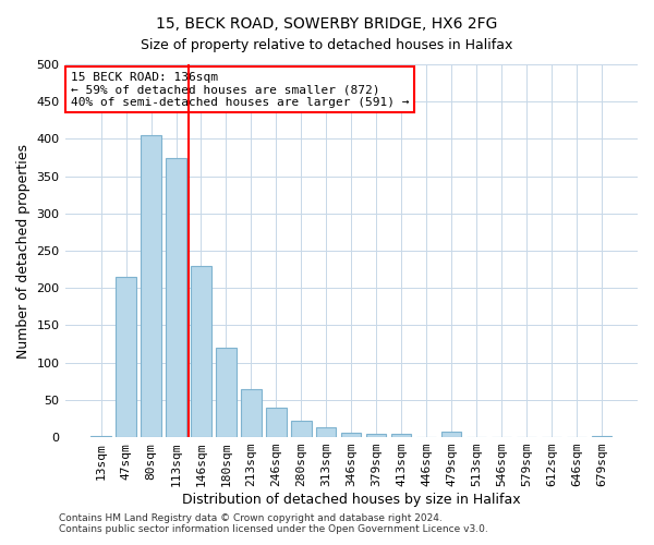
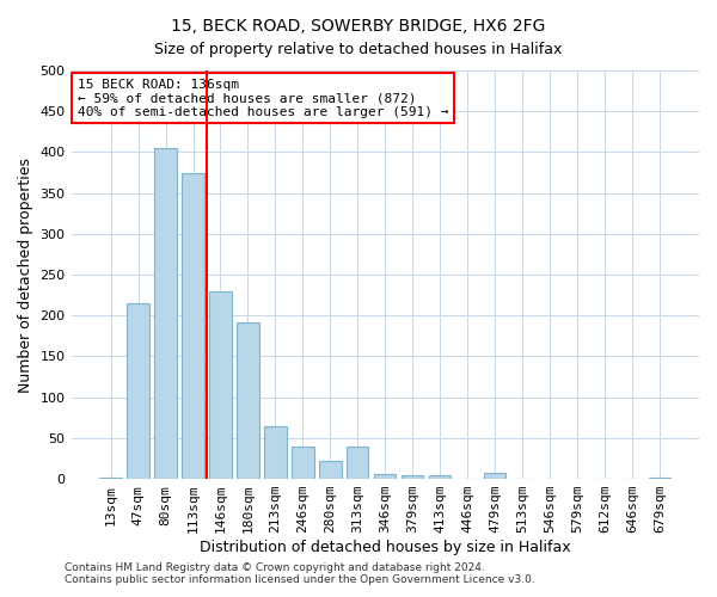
180sqm: 120 -> 192
313sqm: 14 -> 40
